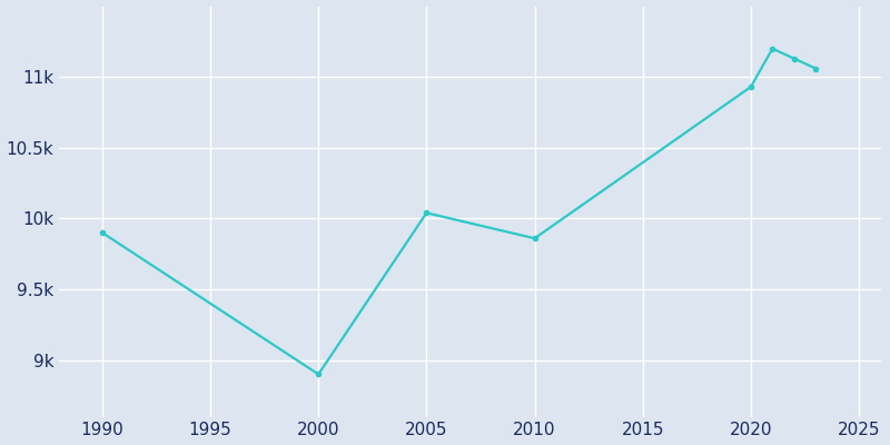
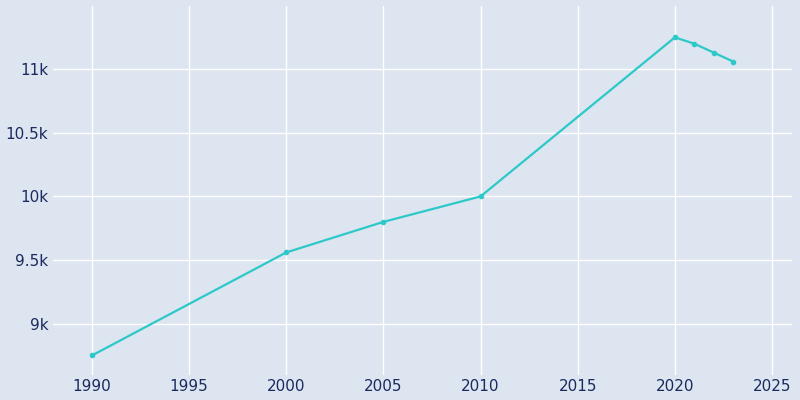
1990: 9.90k -> 8.75k
2000: 8.90k -> 9.56k
2005: 10.04k -> 9.80k
2010: 9.86k -> 10.00k
2020: 10.93k -> 11.25k
